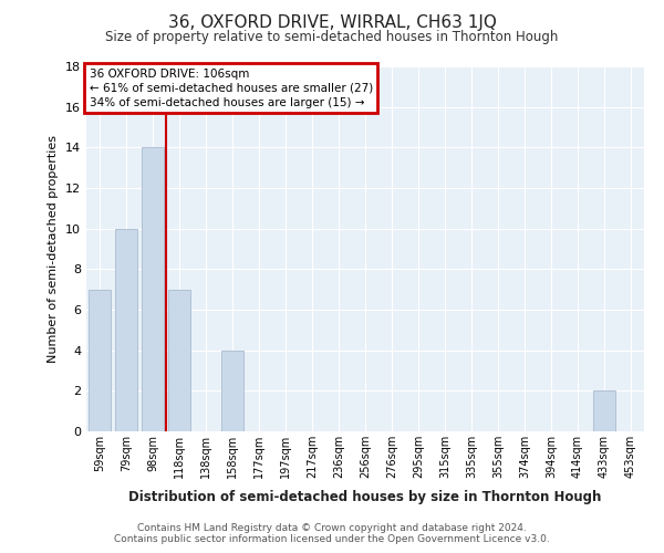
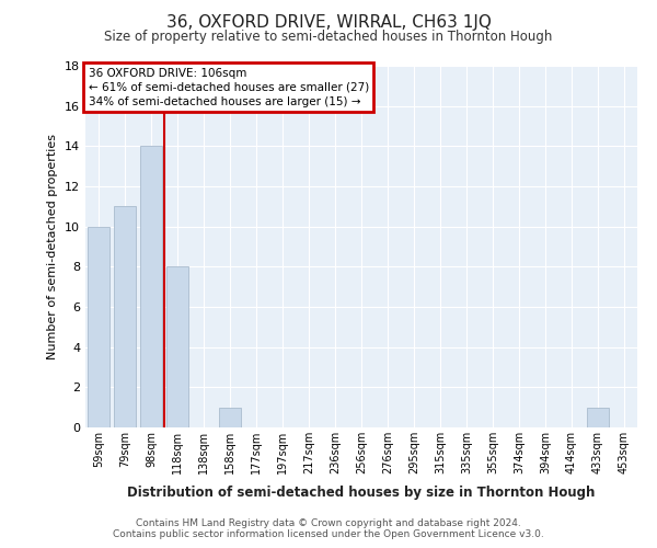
59sqm: 7 -> 10
79sqm: 10 -> 11
118sqm: 7 -> 8
158sqm: 4 -> 1
433sqm: 2 -> 1
